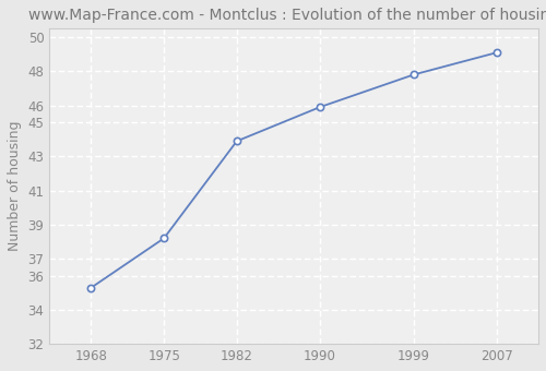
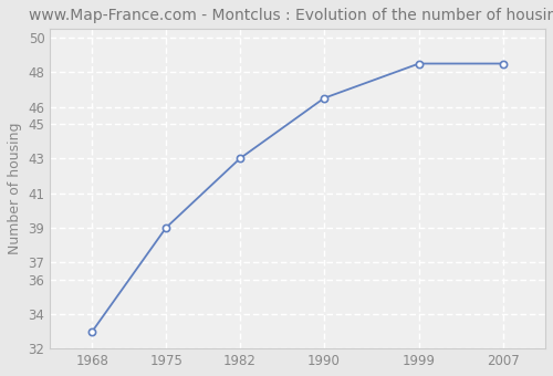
1968: 35.3 -> 33.0
1975: 38.2 -> 39.0
1982: 43.9 -> 43.0
1990: 45.9 -> 46.5
1999: 47.8 -> 48.5
2007: 49.1 -> 48.5
